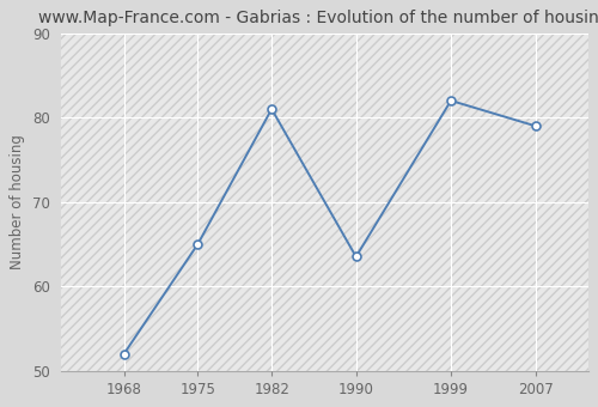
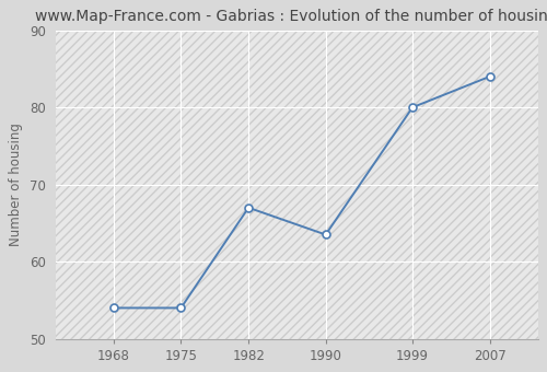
1968: 52.0 -> 54.0
1975: 65.0 -> 54.0
1982: 81.0 -> 67.0
1999: 82.0 -> 80.0
2007: 79.0 -> 84.0
